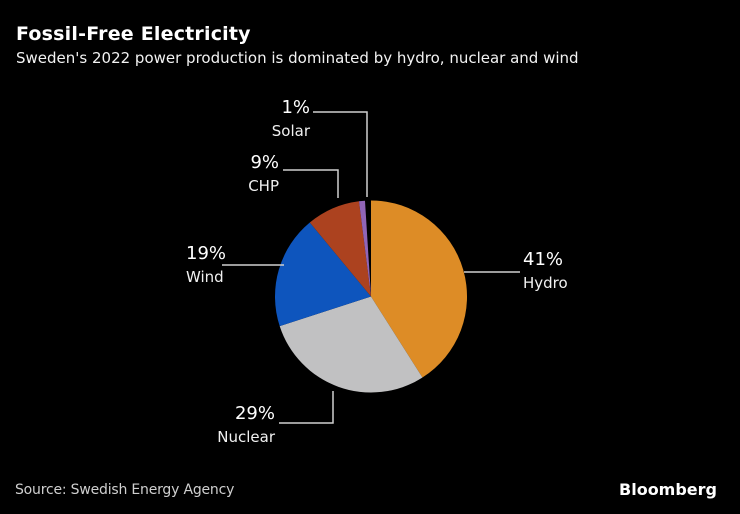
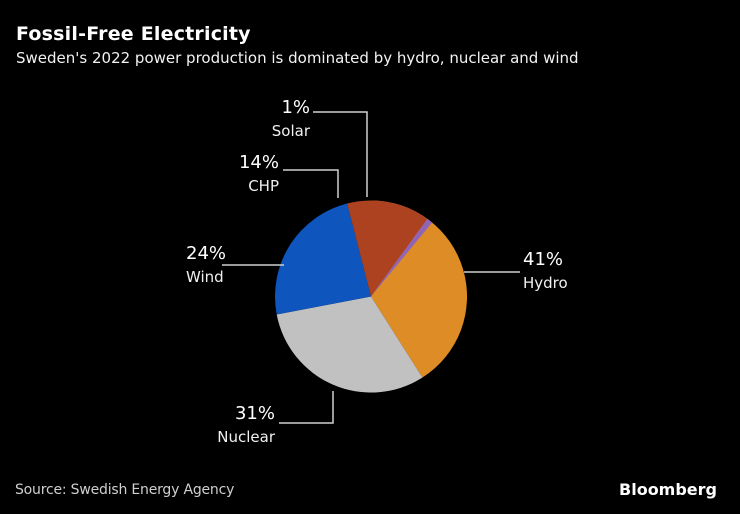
Nuclear: 29% -> 31%
Wind: 19% -> 24%
CHP: 9% -> 14%
